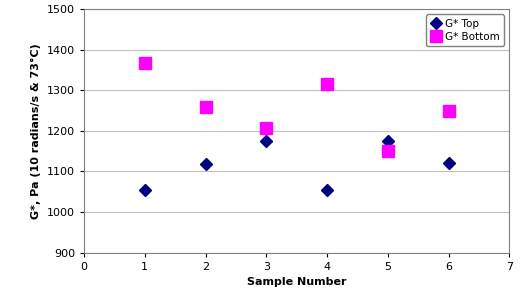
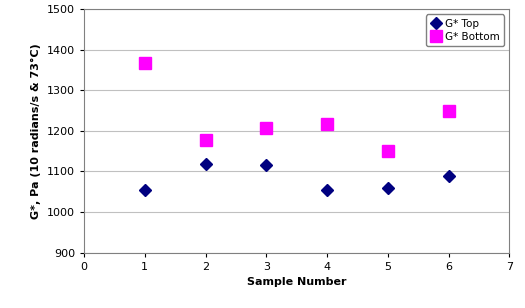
G* Bottom/2: 1260 -> 1178
G* Top/3: 1175 -> 1115
G* Bottom/4: 1315 -> 1218
G* Top/5: 1175 -> 1060
G* Top/6: 1120 -> 1090
